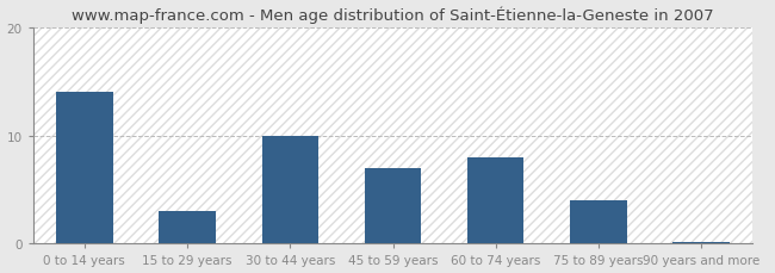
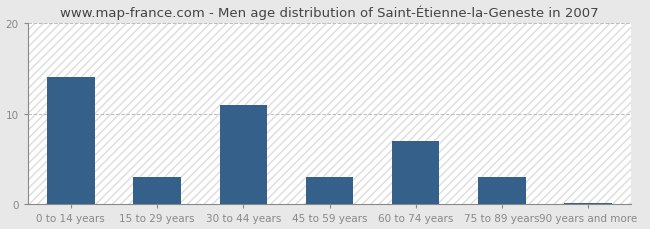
30 to 44 years: 10.0 -> 11.0
45 to 59 years: 7.0 -> 3.0
60 to 74 years: 8.0 -> 7.0
75 to 89 years: 4.0 -> 3.0
